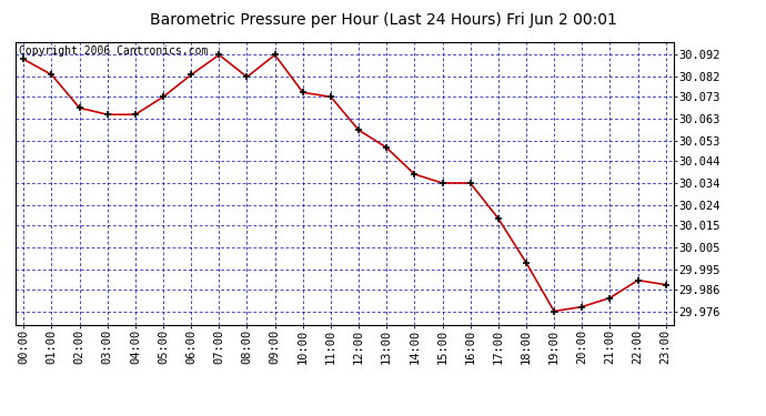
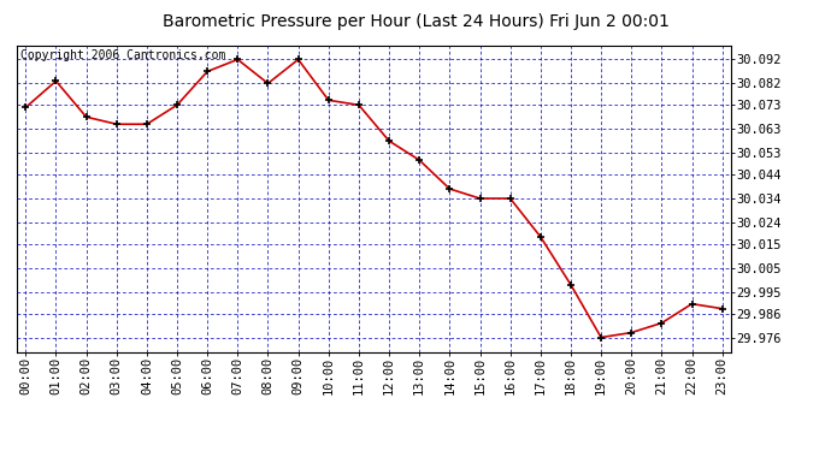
00:00: 30.090 -> 30.072
06:00: 30.083 -> 30.087
